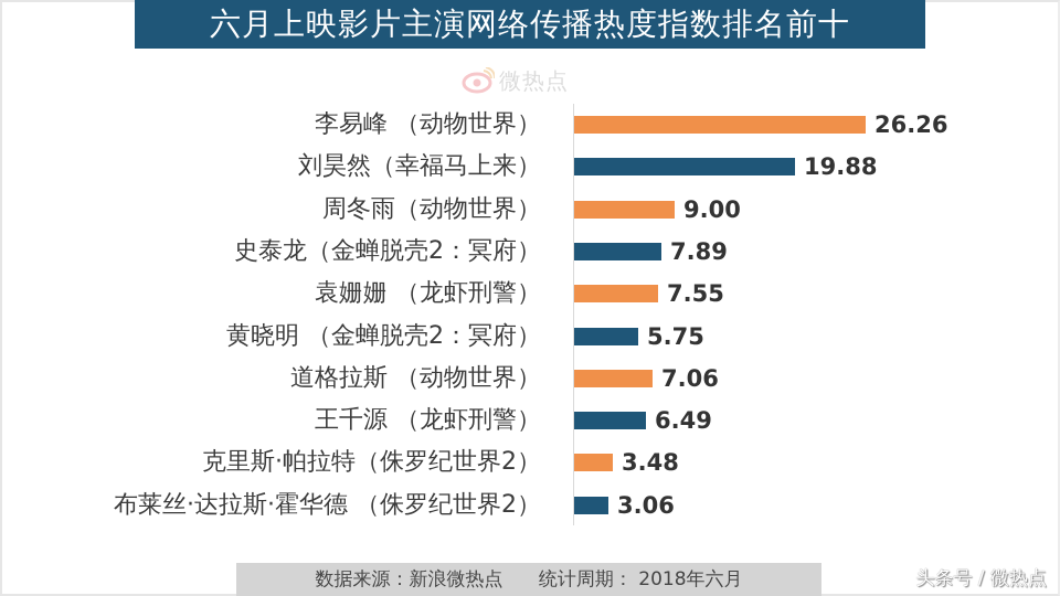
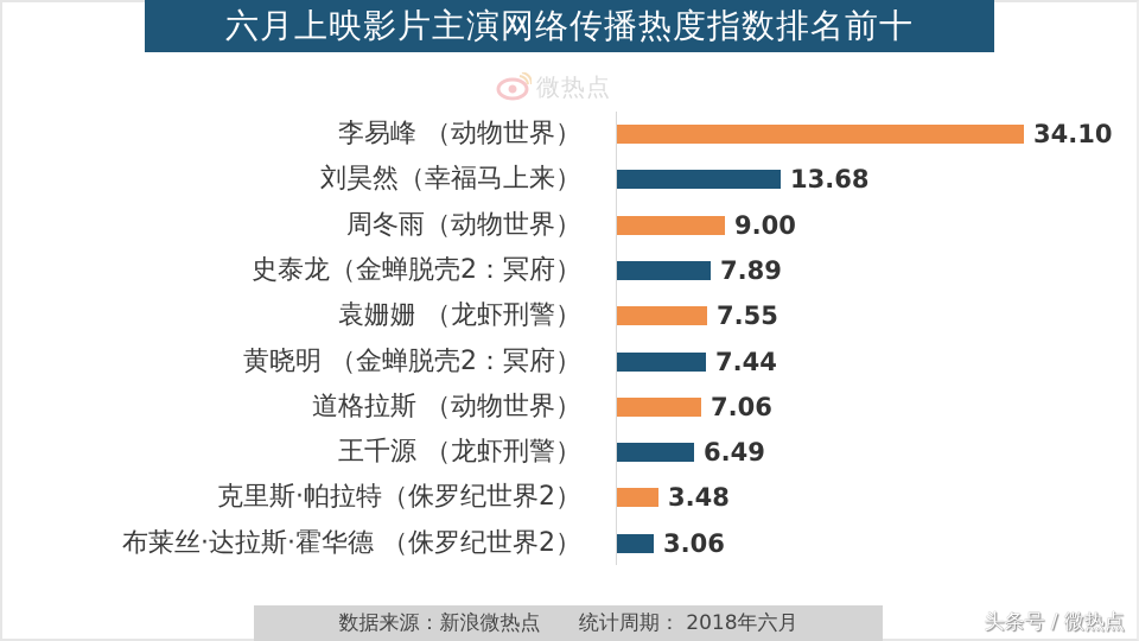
李易峰 （动物世界）: 26.26 -> 34.10
刘昊然（幸福马上来）: 19.88 -> 13.68
黄晓明 （金蝉脱壳2：冥府）: 5.75 -> 7.44
